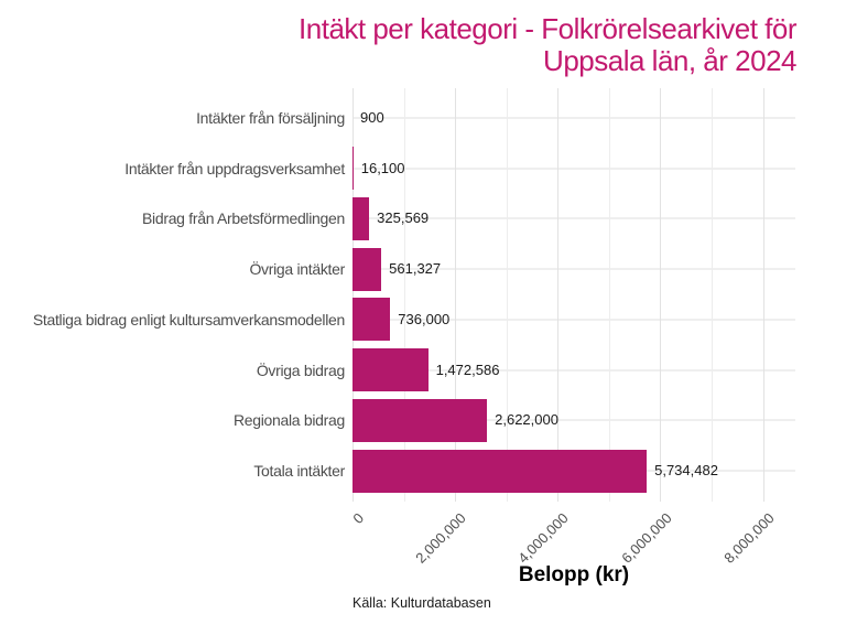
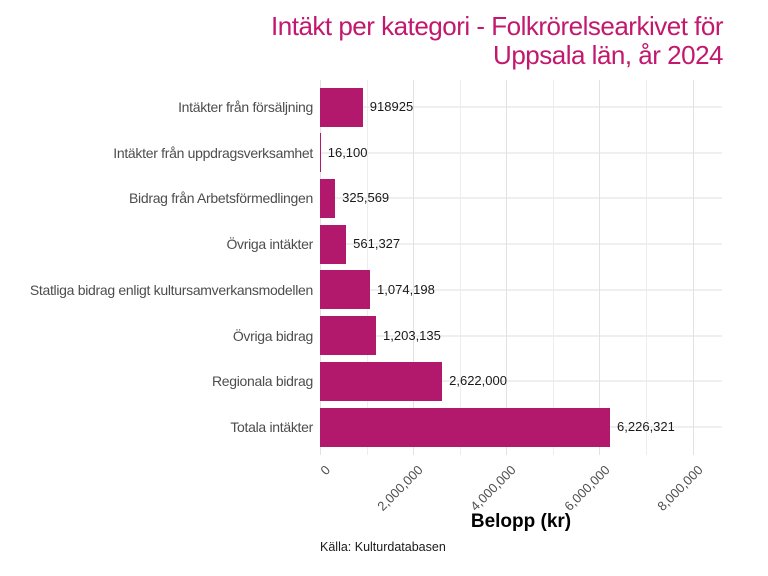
Intäkter från försäljning: 900 -> 918925
Statliga bidrag enligt kultursamverkansmodellen: 736,000 -> 1,074,198
Övriga bidrag: 1,472,586 -> 1,203,135
Totala intäkter: 5,734,482 -> 6,226,321
